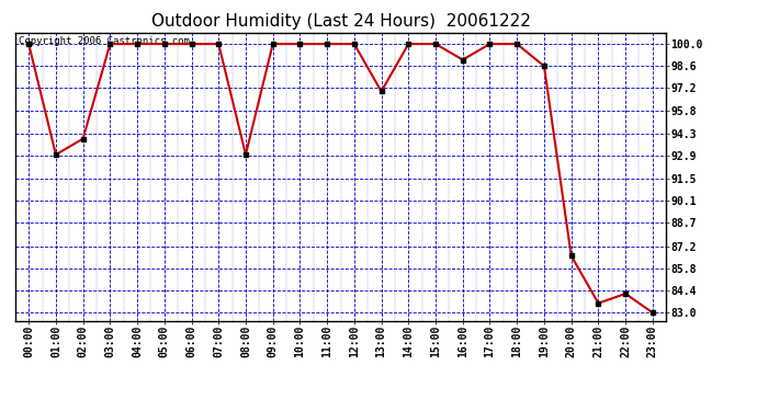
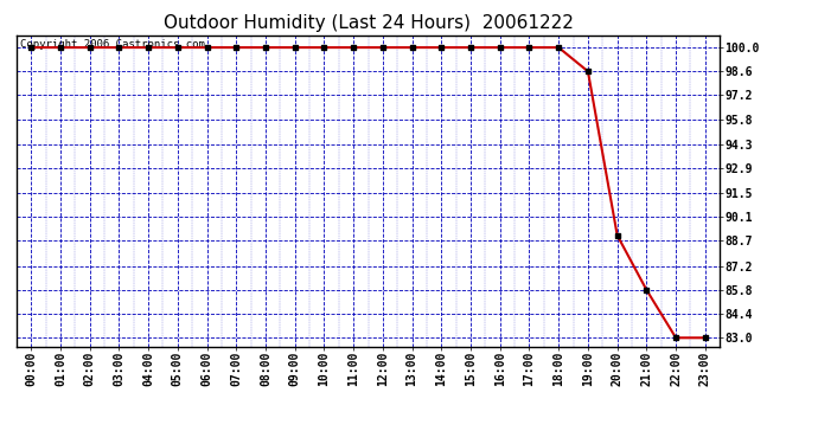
01:00: 93.0 -> 100.0
02:00: 94.0 -> 100.0
08:00: 93.0 -> 100.0
13:00: 97.0 -> 100.0
16:00: 99.0 -> 100.0
20:00: 86.6 -> 89.0
21:00: 83.6 -> 85.8
22:00: 84.2 -> 83.0
